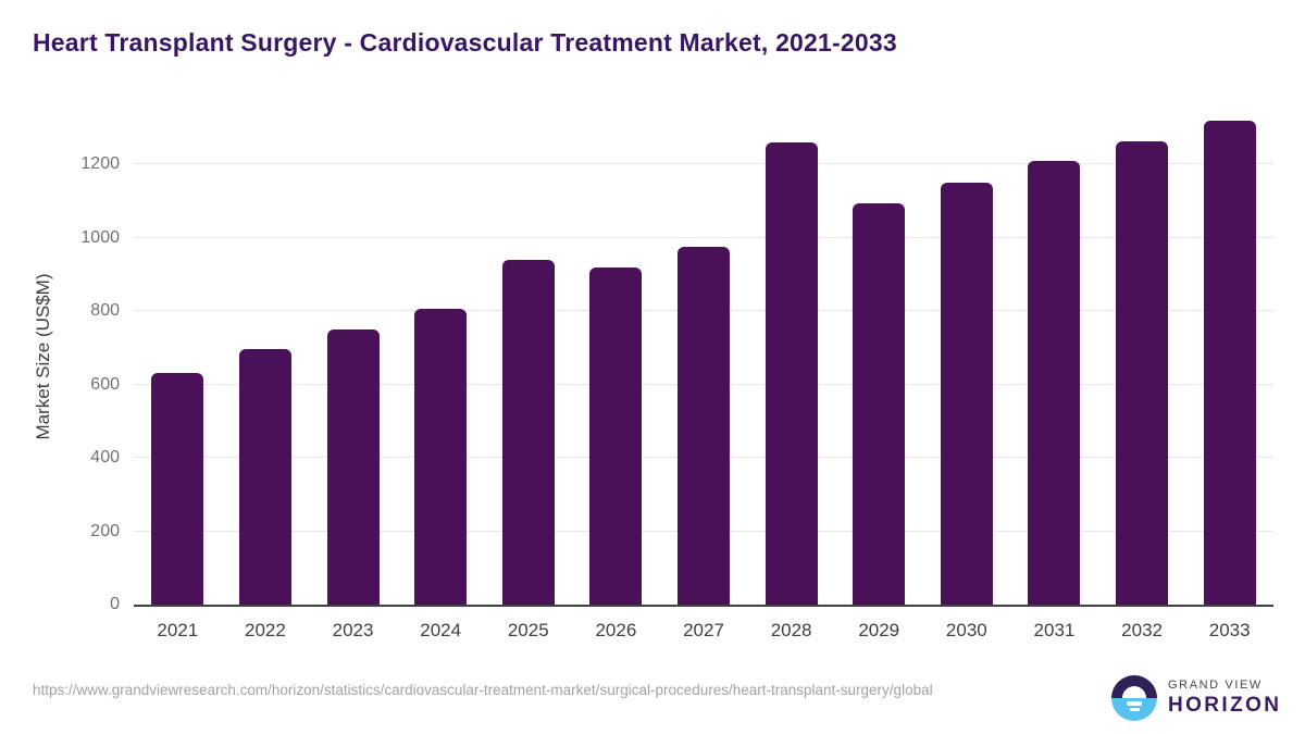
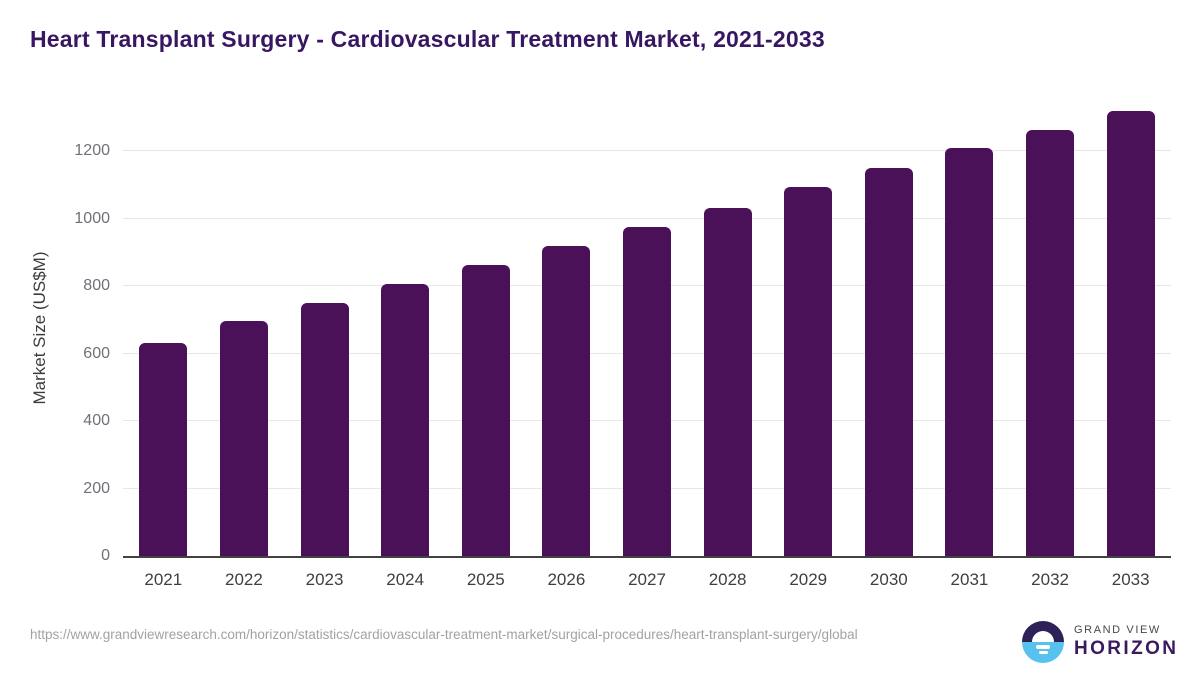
2025: 940 -> 860
2028: 1260 -> 1030
